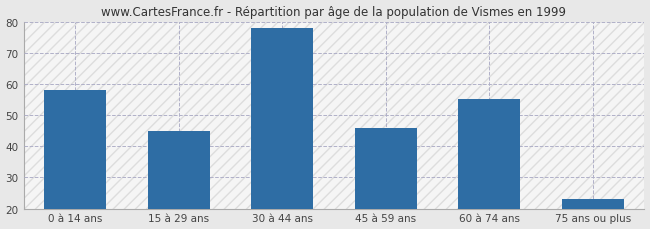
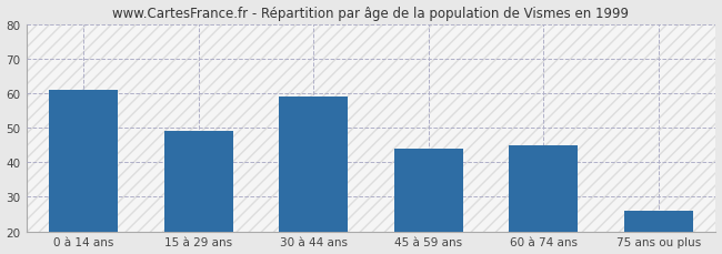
0 à 14 ans: 58 -> 61
15 à 29 ans: 45 -> 49
30 à 44 ans: 78 -> 59
45 à 59 ans: 46 -> 44
60 à 74 ans: 55 -> 45
75 ans ou plus: 23 -> 26
